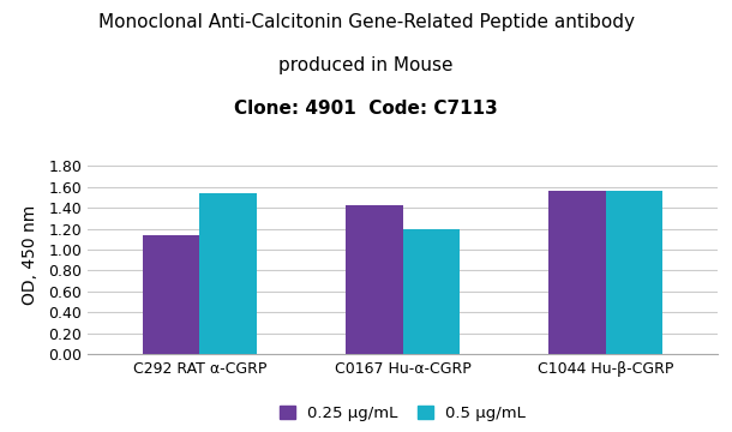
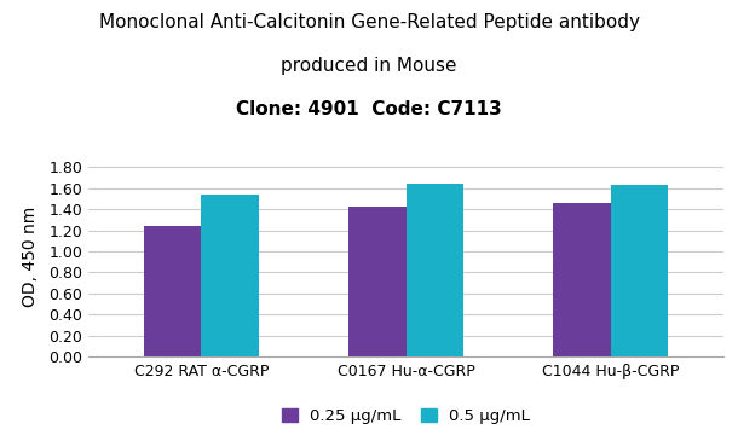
0.25 μg/mL/C292 RAT α-CGRP: 1.14 -> 1.25
0.5 μg/mL/C0167 Hu-α-CGRP: 1.20 -> 1.64
0.25 μg/mL/C1044 Hu-β-CGRP: 1.56 -> 1.46
0.5 μg/mL/C1044 Hu-β-CGRP: 1.56 -> 1.64
